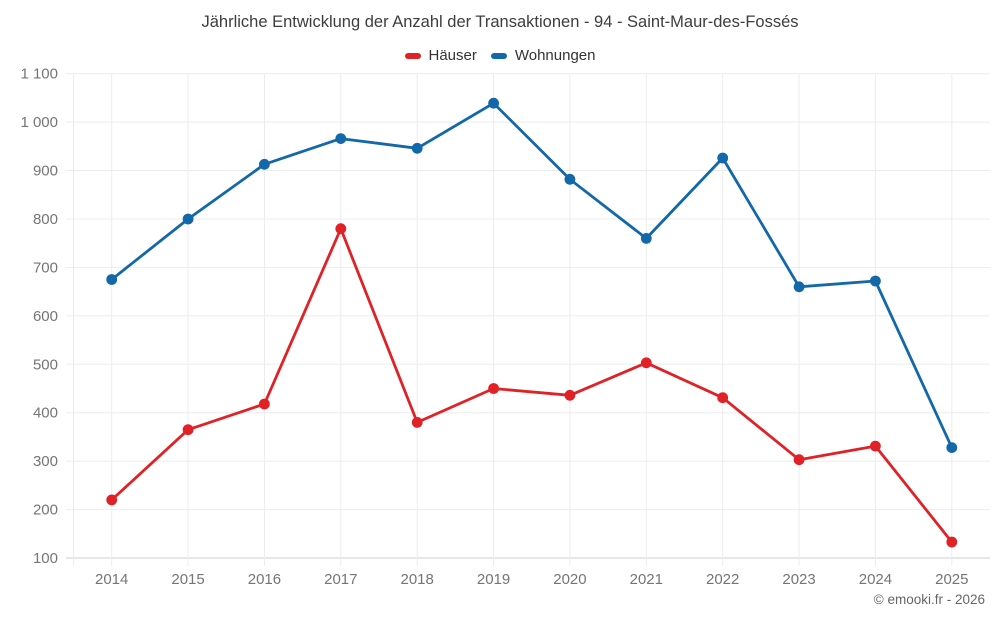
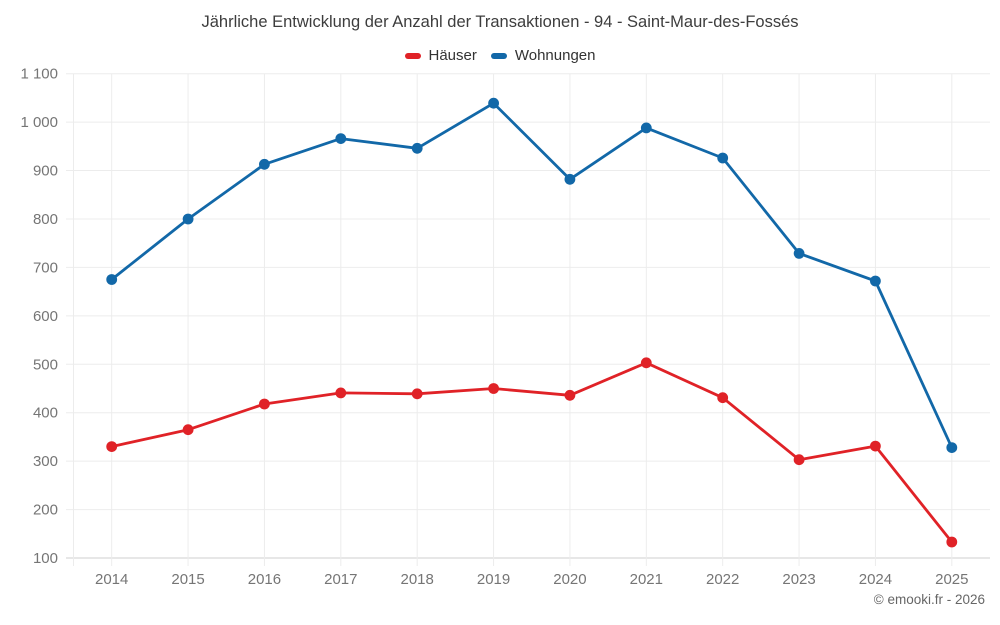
Häuser/2014: 220 -> 330
Häuser/2017: 780 -> 440
Häuser/2018: 380 -> 440
Wohnungen/2021: 760 -> 990
Wohnungen/2023: 660 -> 730
